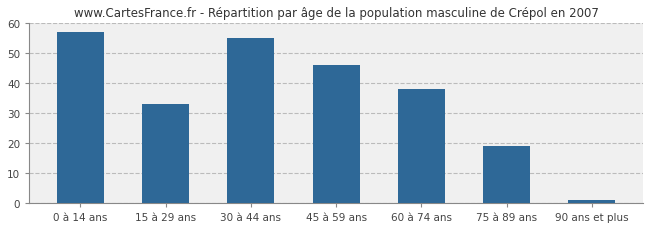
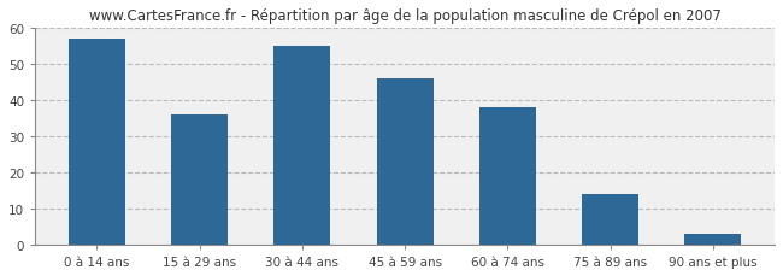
15 à 29 ans: 33 -> 36
75 à 89 ans: 19 -> 14
90 ans et plus: 1 -> 3
